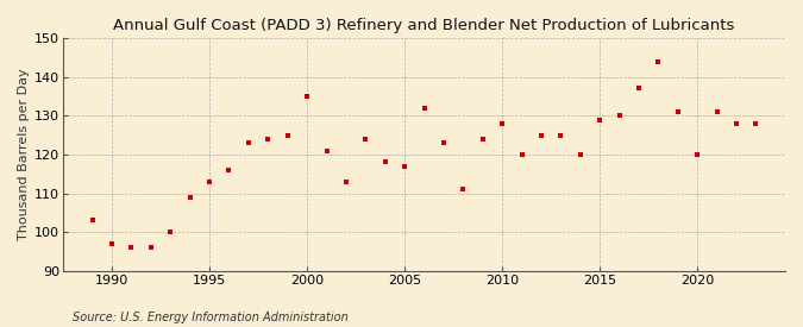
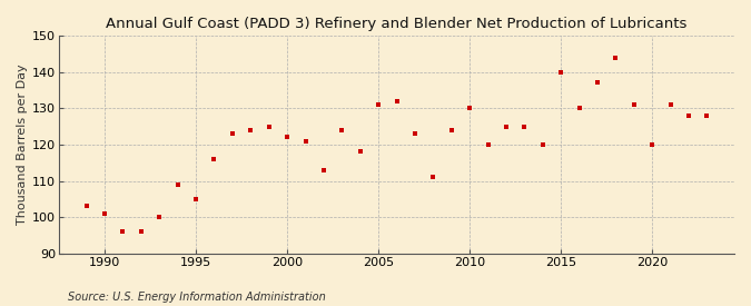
1990: 97 -> 101
1995: 113 -> 105
2000: 135 -> 122
2005: 117 -> 131
2010: 128 -> 130
2015: 129 -> 140
